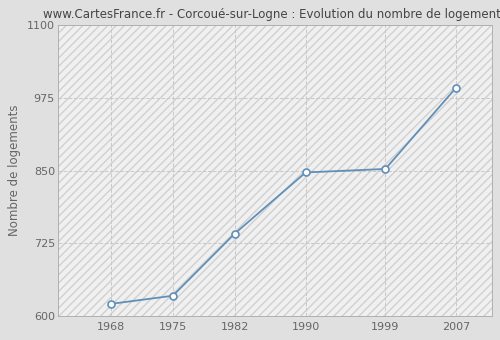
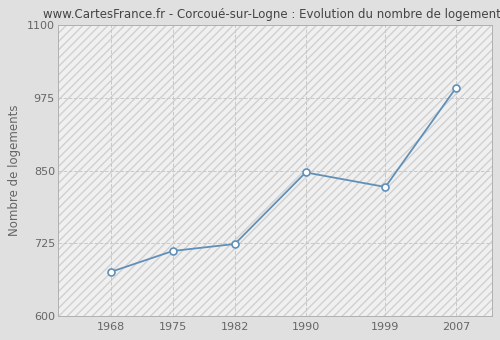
1968: 621 -> 676
1975: 635 -> 712
1982: 742 -> 724
1999: 853 -> 822
